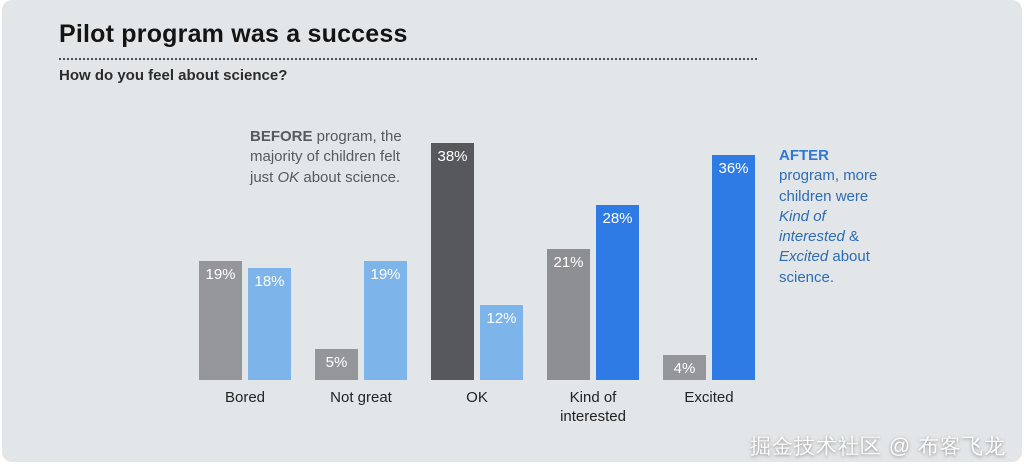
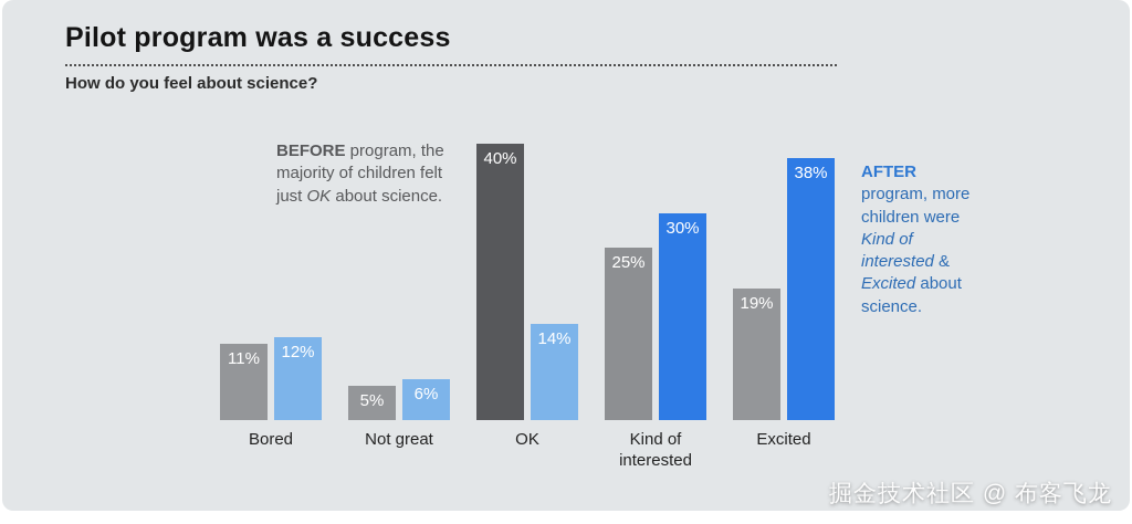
BEFORE/Bored: 19% -> 11%
AFTER/Bored: 18% -> 12%
AFTER/Not great: 19% -> 6%
BEFORE/OK: 38% -> 40%
AFTER/OK: 12% -> 14%
BEFORE/Kind of interested: 21% -> 25%
AFTER/Kind of interested: 28% -> 30%
BEFORE/Excited: 4% -> 19%
AFTER/Excited: 36% -> 38%
